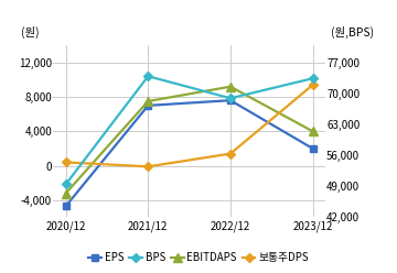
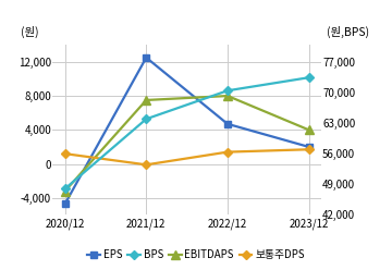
BPS/2020/12: 49,500 -> 48,000
보통주DPS/2020/12: 400 -> 1,200
EPS/2021/12: 7,000 -> 12,500
BPS/2021/12: 74,000 -> 64,000
EPS/2022/12: 7,600 -> 4,700
BPS/2022/12: 69,000 -> 70,500
EBITDAPS/2022/12: 9,200 -> 8,000
보통주DPS/2023/12: 9,400 -> 1,700
